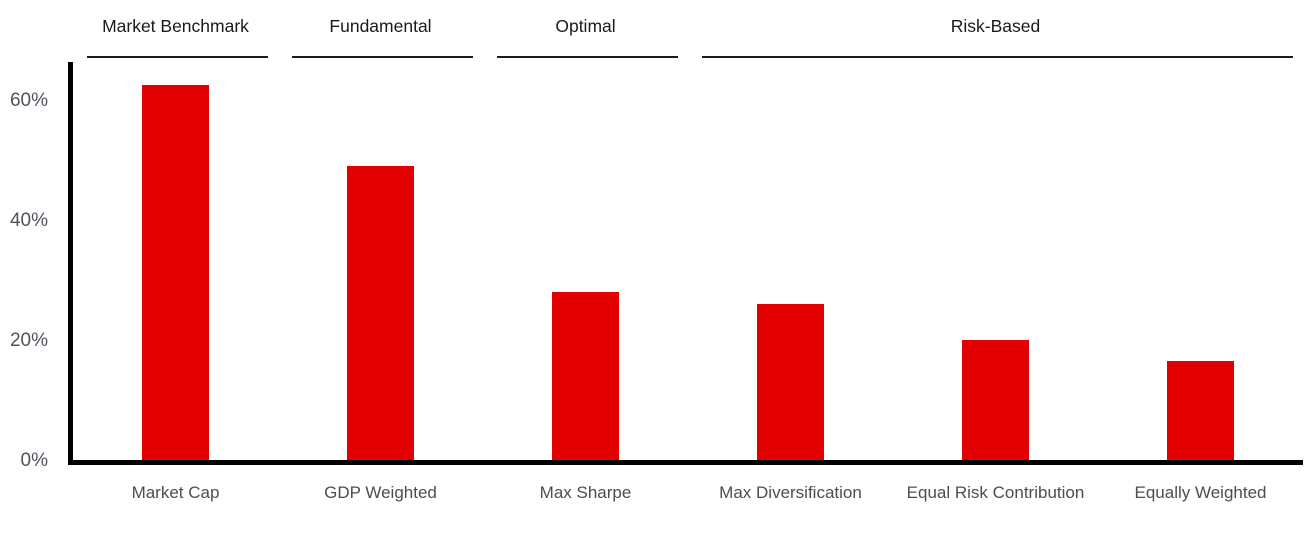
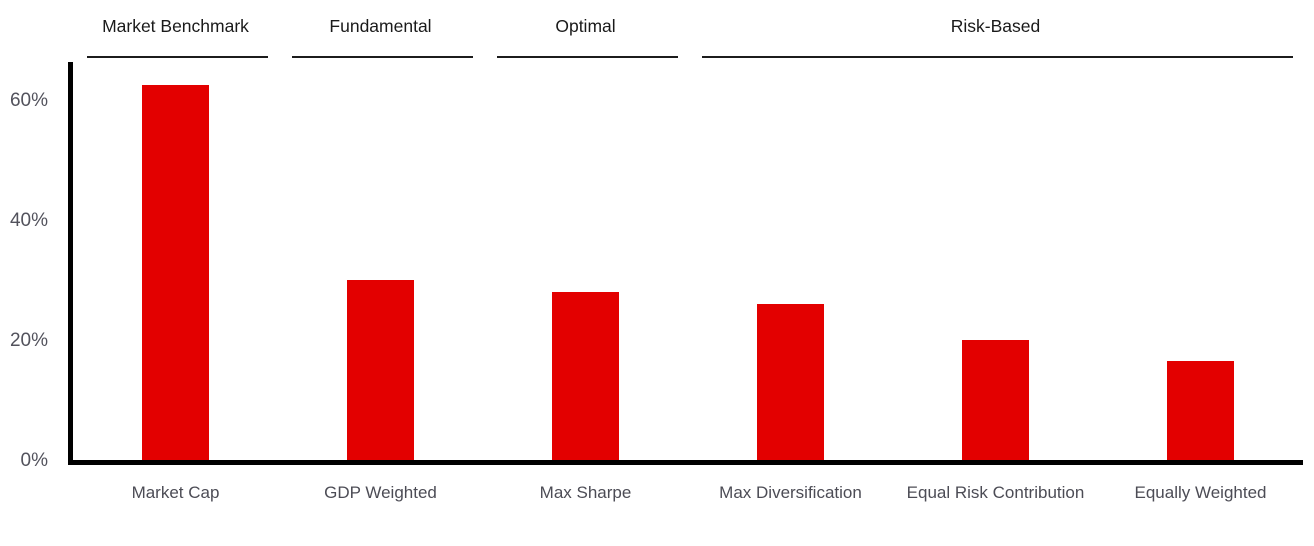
GDP Weighted: 49% -> 30%
